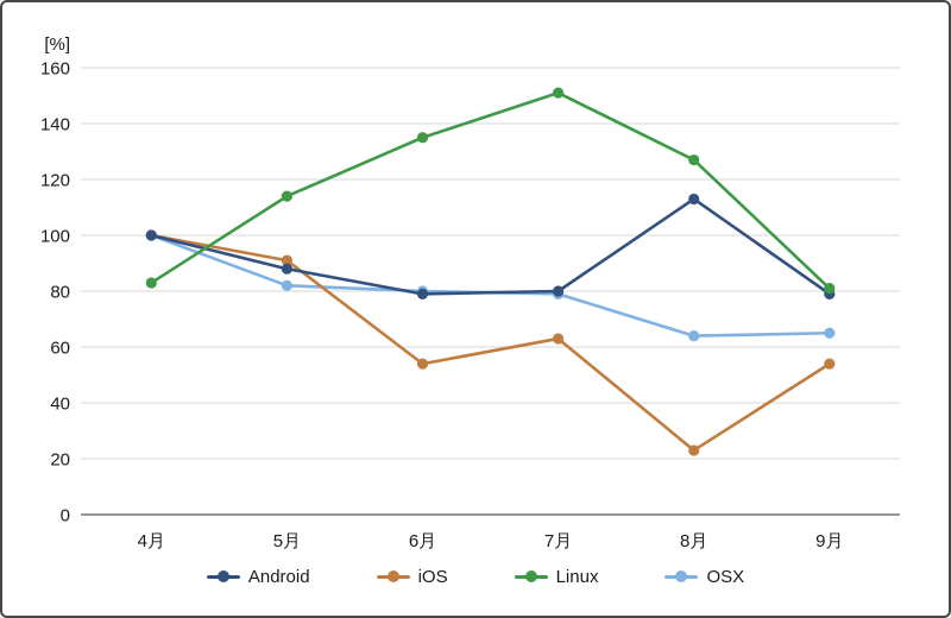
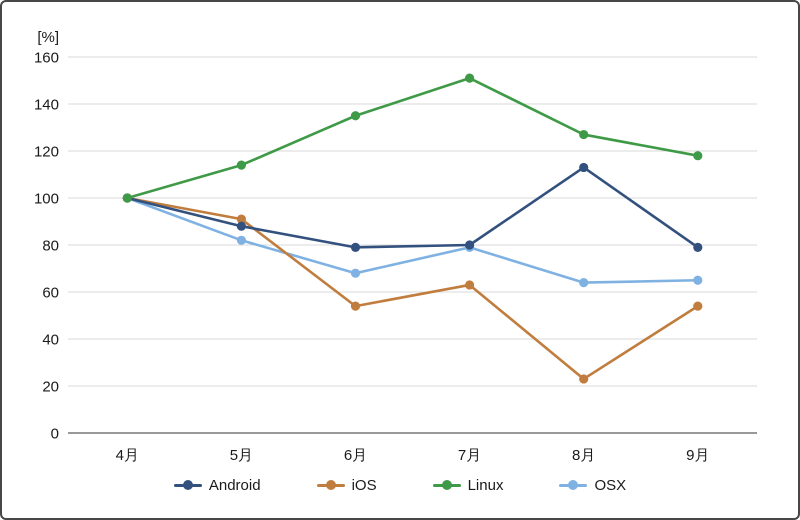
Linux/4月: 83 -> 100
OSX/6月: 80 -> 68
Linux/9月: 81 -> 118
